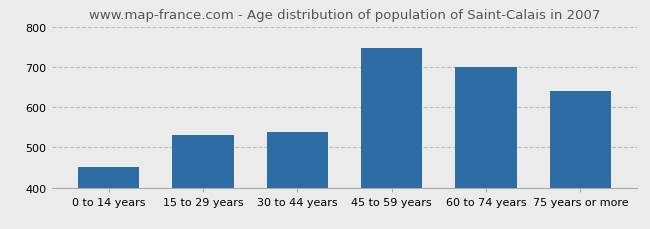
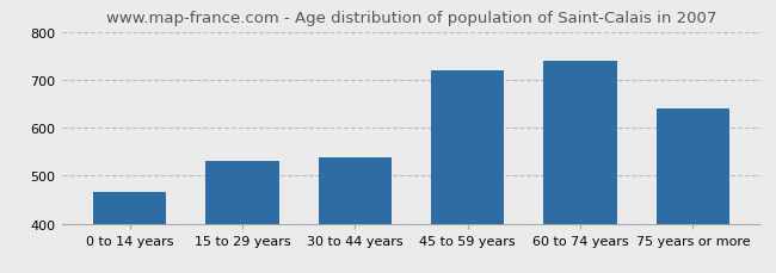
0 to 14 years: 450 -> 465
45 to 59 years: 748 -> 720
60 to 74 years: 700 -> 740
